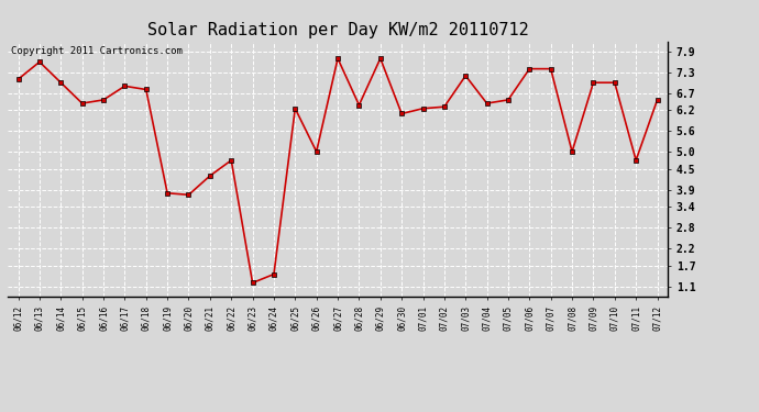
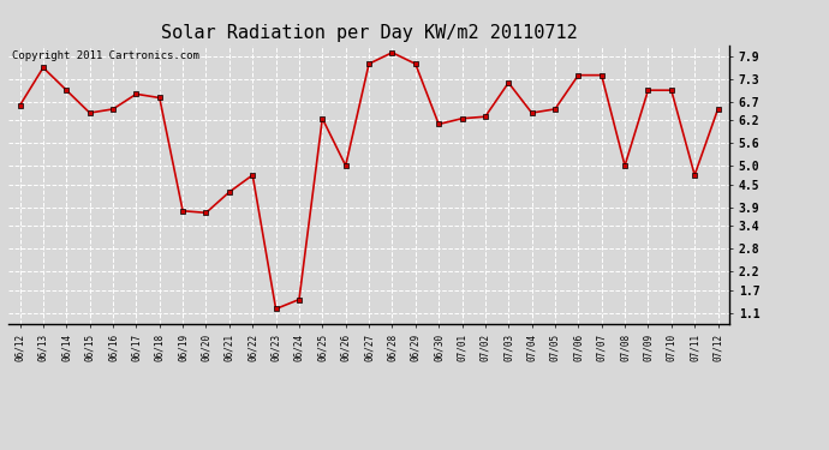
06/12: 7.10 -> 6.60
06/28: 6.35 -> 8.00
